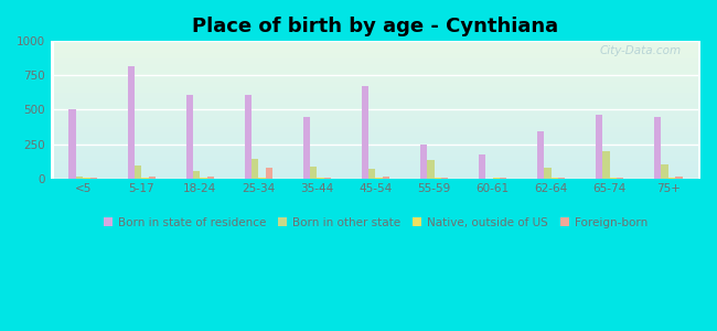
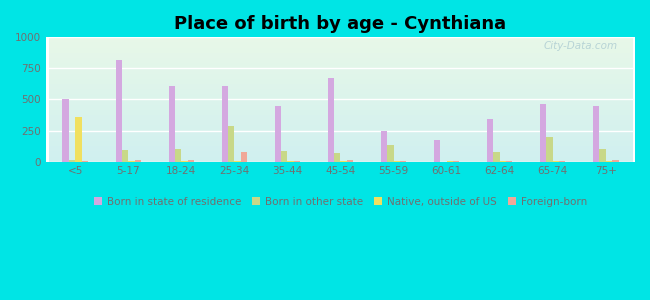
Native, outside of US/<5: 0 -> 360
Born in other state/18-24: 60 -> 100
Born in other state/25-34: 140 -> 290
